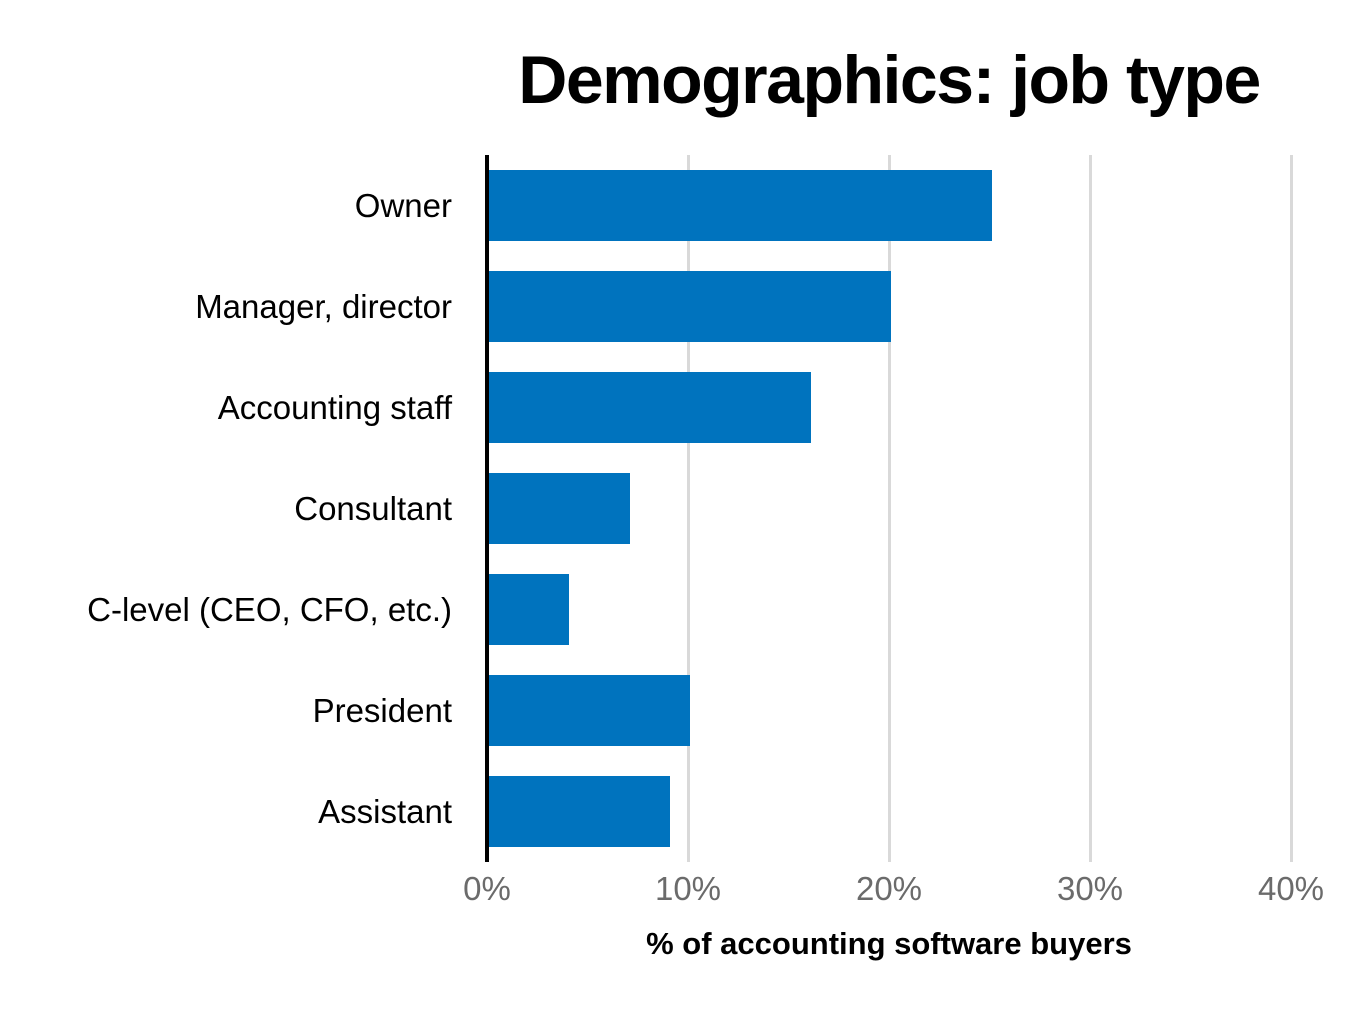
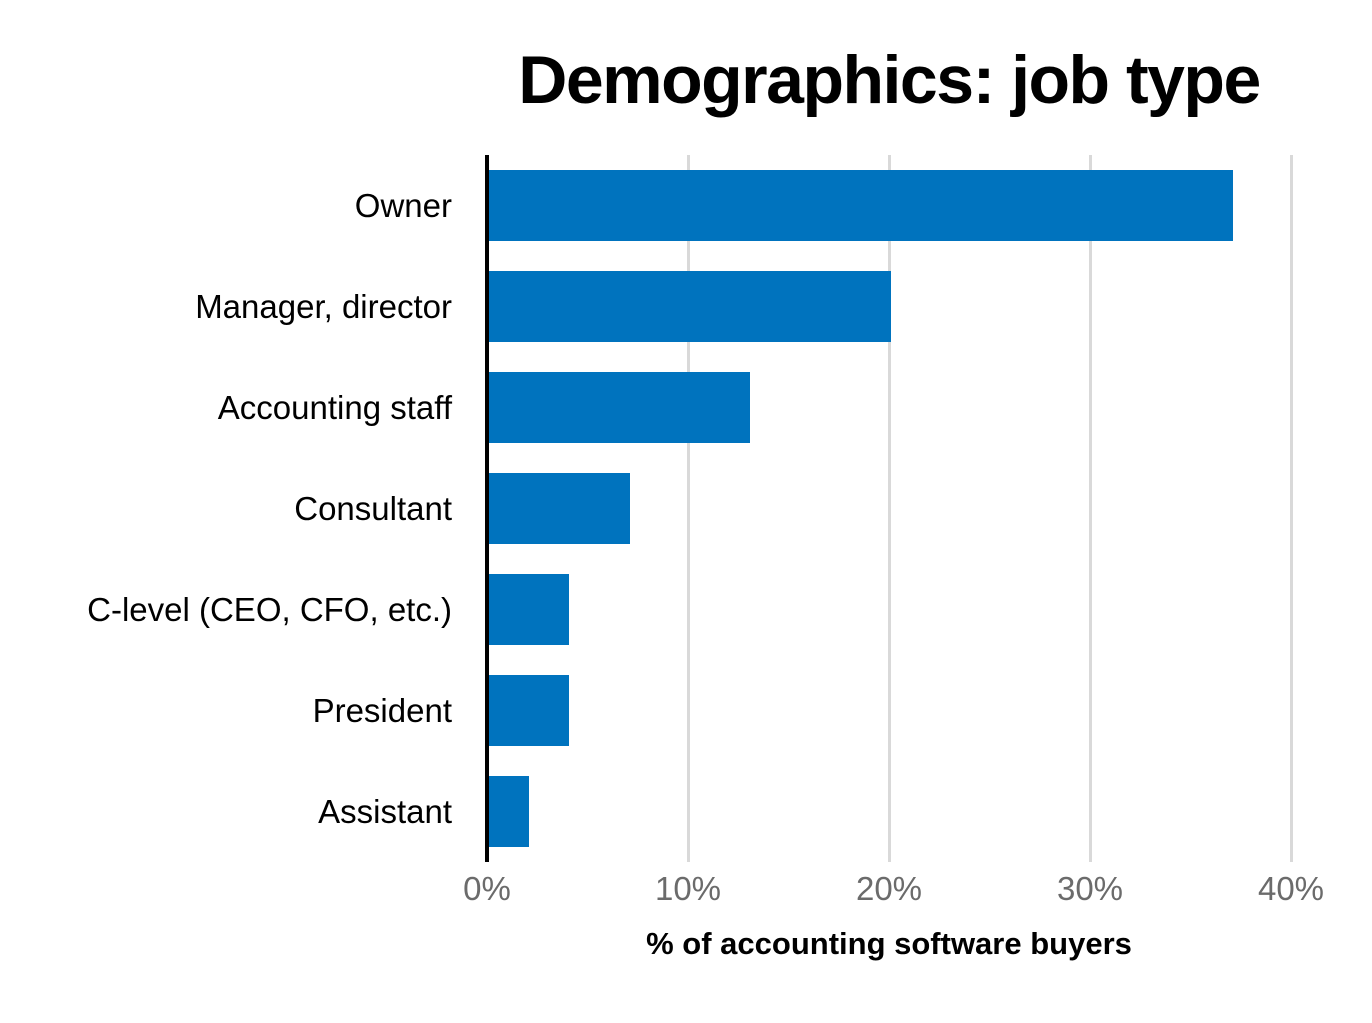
Owner: 25% -> 37%
Accounting staff: 16% -> 13%
President: 10% -> 4%
Assistant: 9% -> 2%
